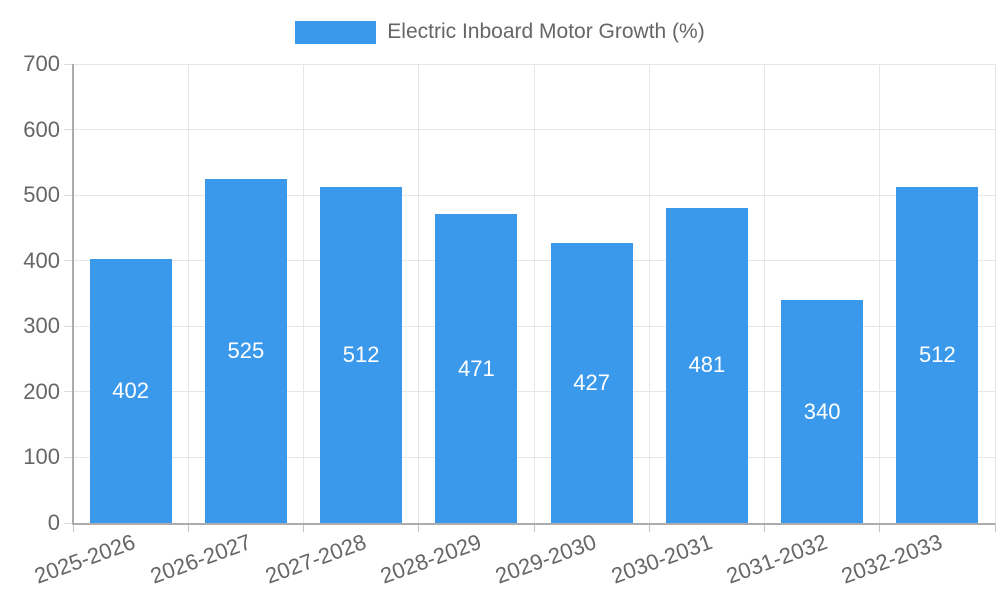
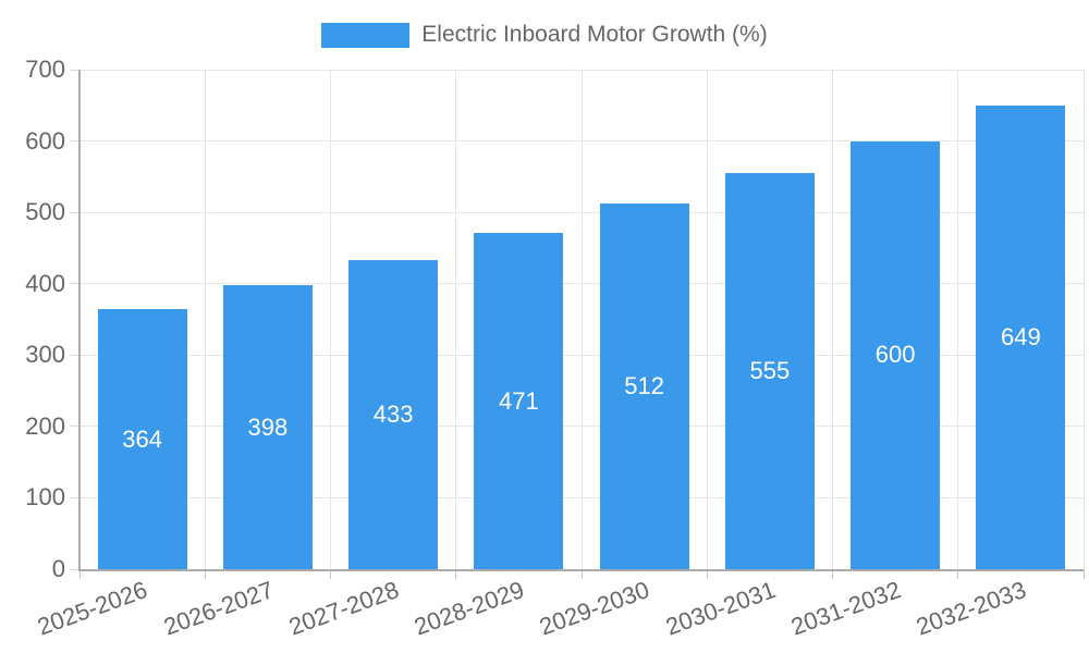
2025-2026: 402 -> 364
2026-2027: 525 -> 398
2027-2028: 512 -> 433
2029-2030: 427 -> 512
2030-2031: 481 -> 555
2031-2032: 340 -> 600
2032-2033: 512 -> 649
